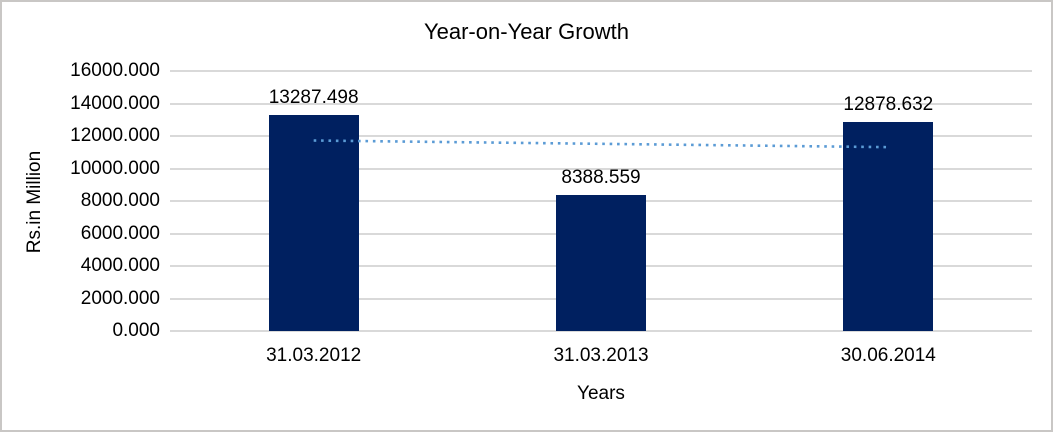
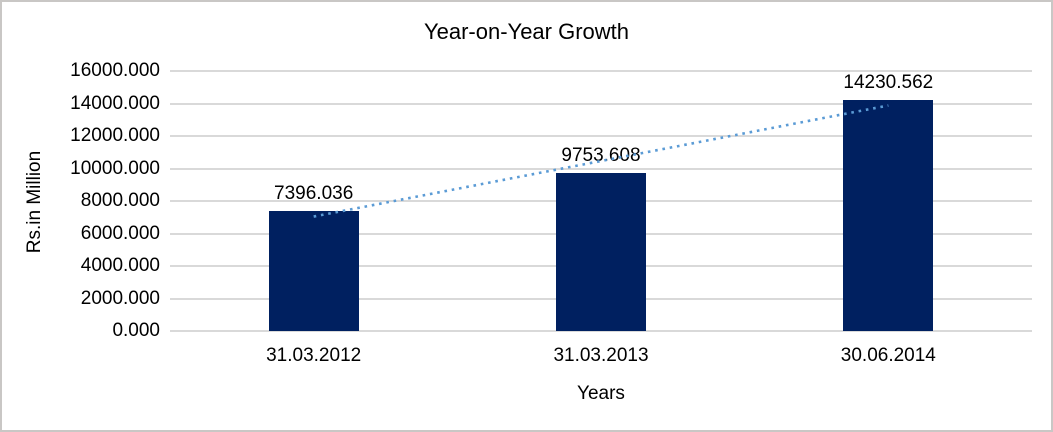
31.03.2012: 13287.498 -> 7396.036
31.03.2013: 8388.559 -> 9753.608
30.06.2014: 12878.632 -> 14230.562
